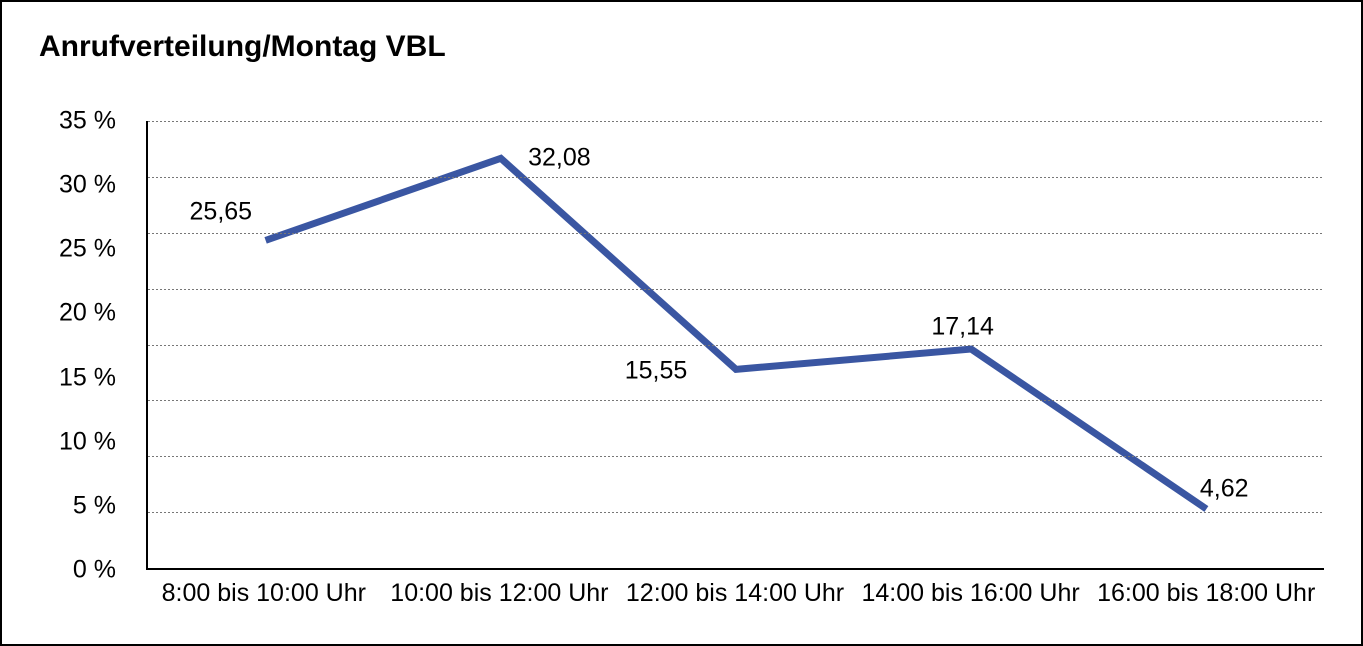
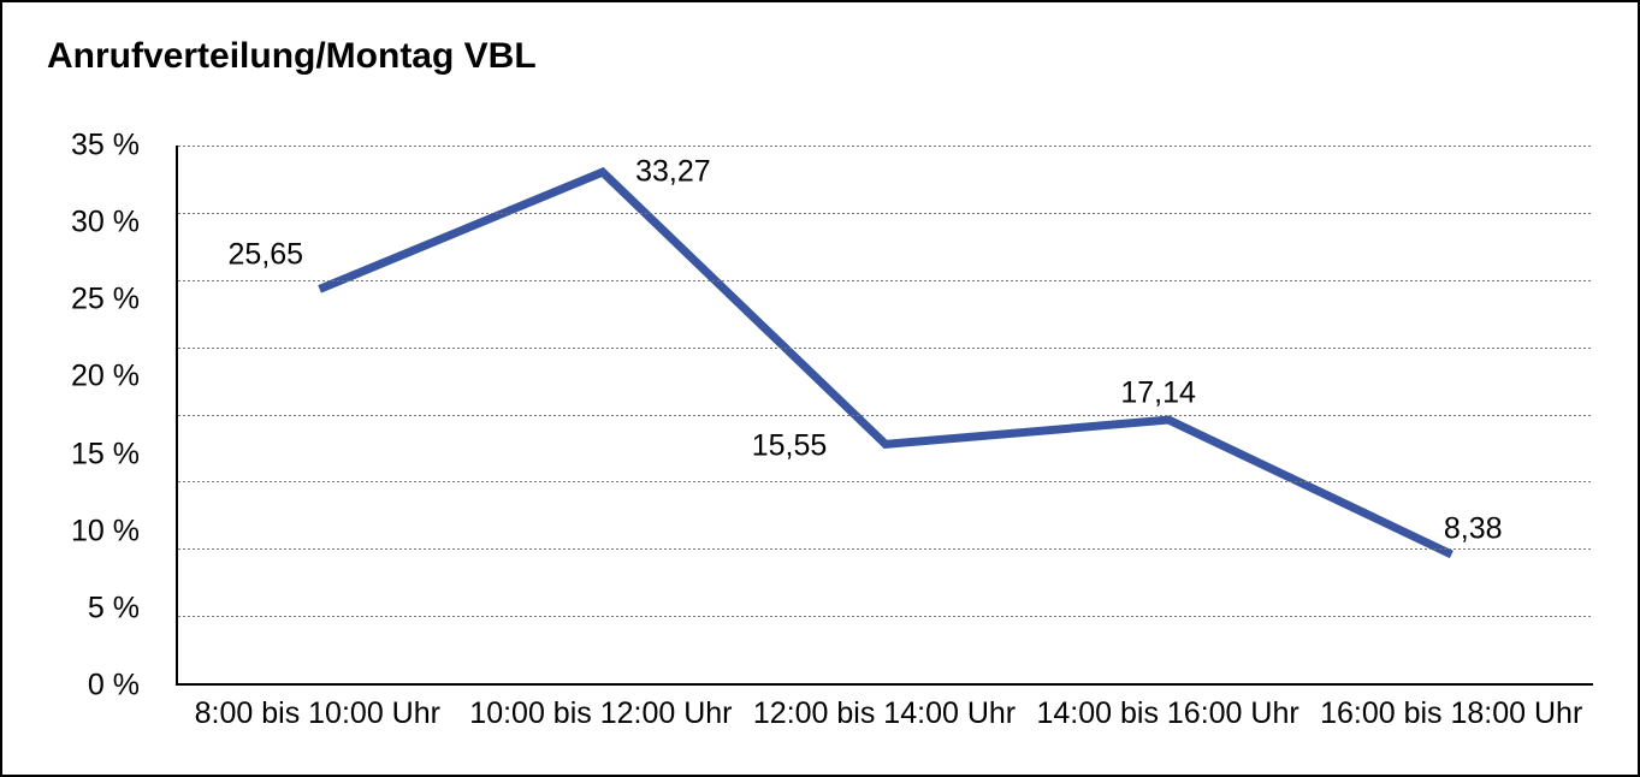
10:00 bis 12:00 Uhr: 32,08 -> 33,27
16:00 bis 18:00 Uhr: 4,62 -> 8,38
